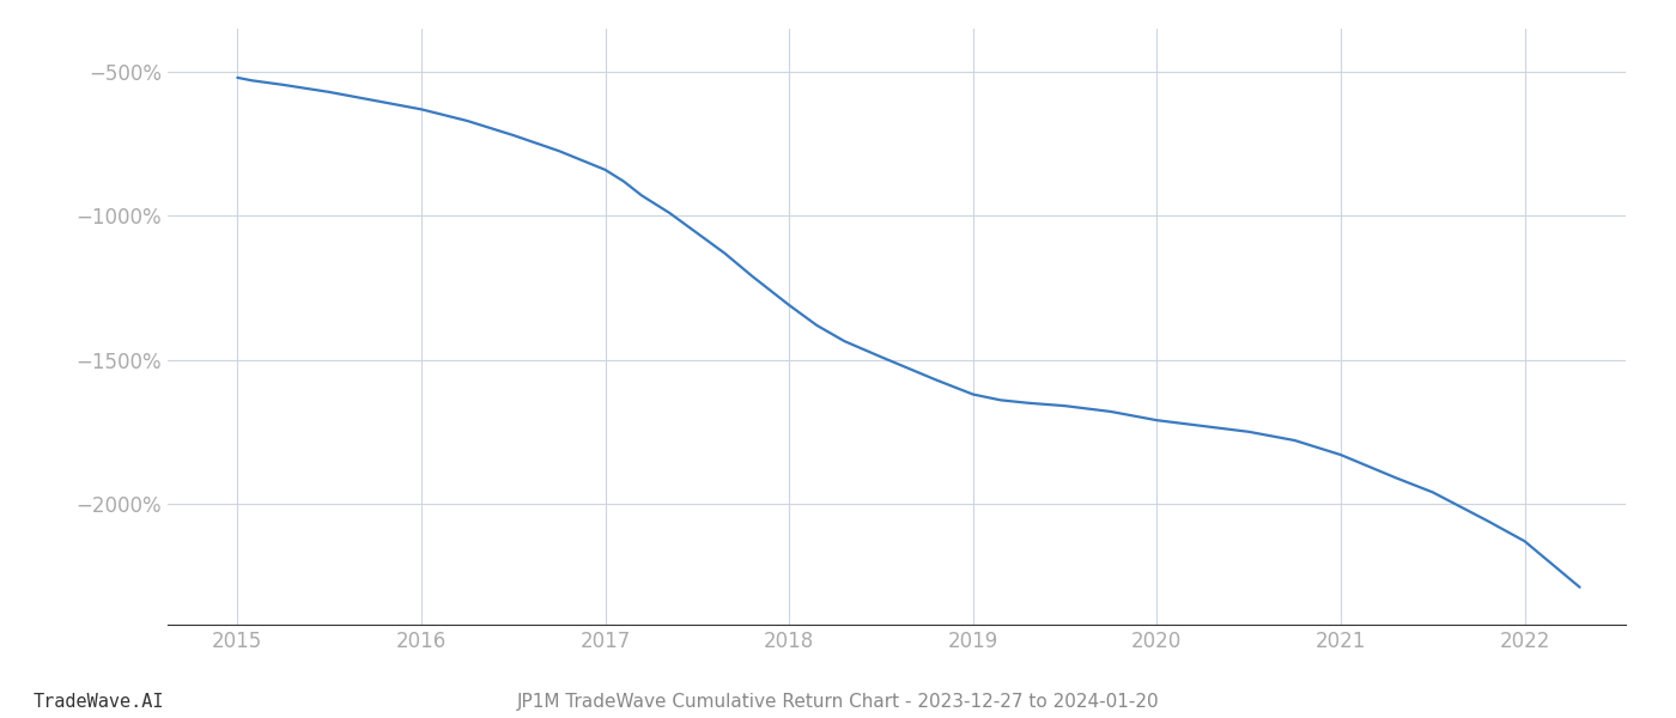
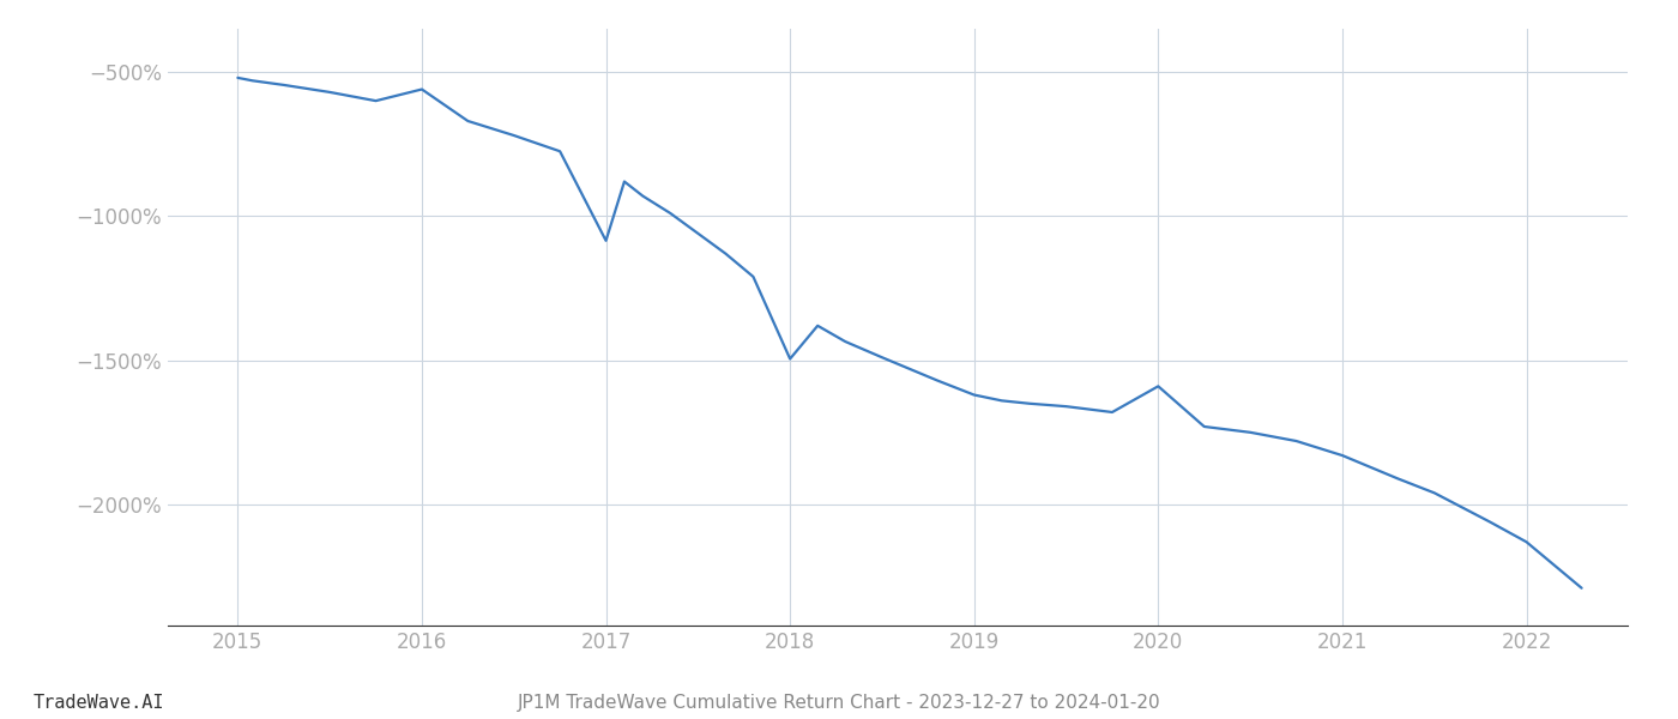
2016: -630% -> -560%
2017: -840% -> -1085%
2018: -1310% -> -1495%
2020: -1710% -> -1590%
